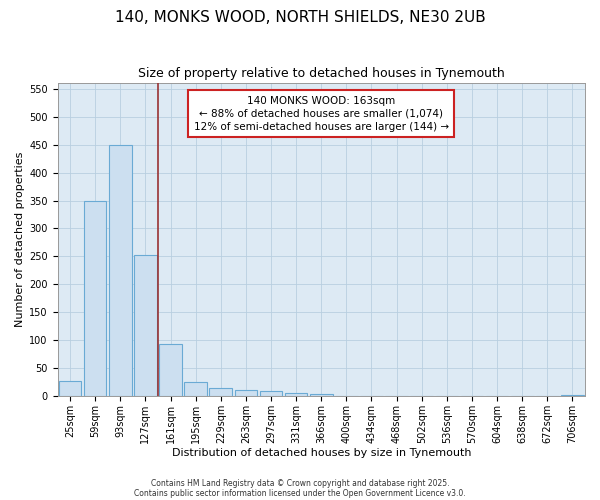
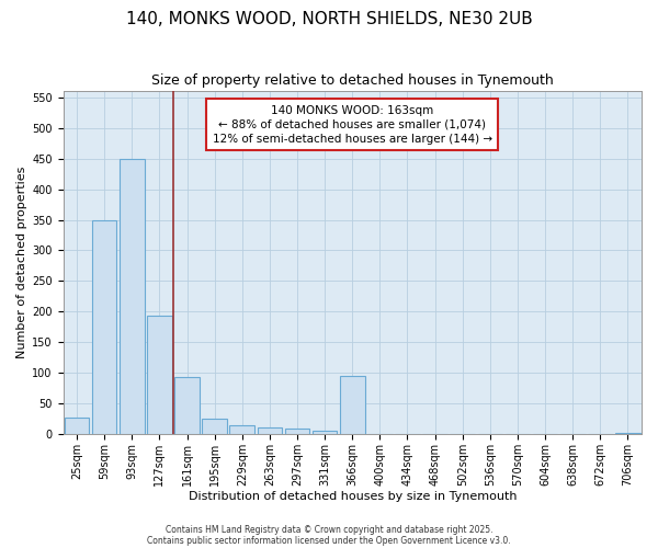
127sqm: 253 -> 194
366sqm: 4 -> 96
